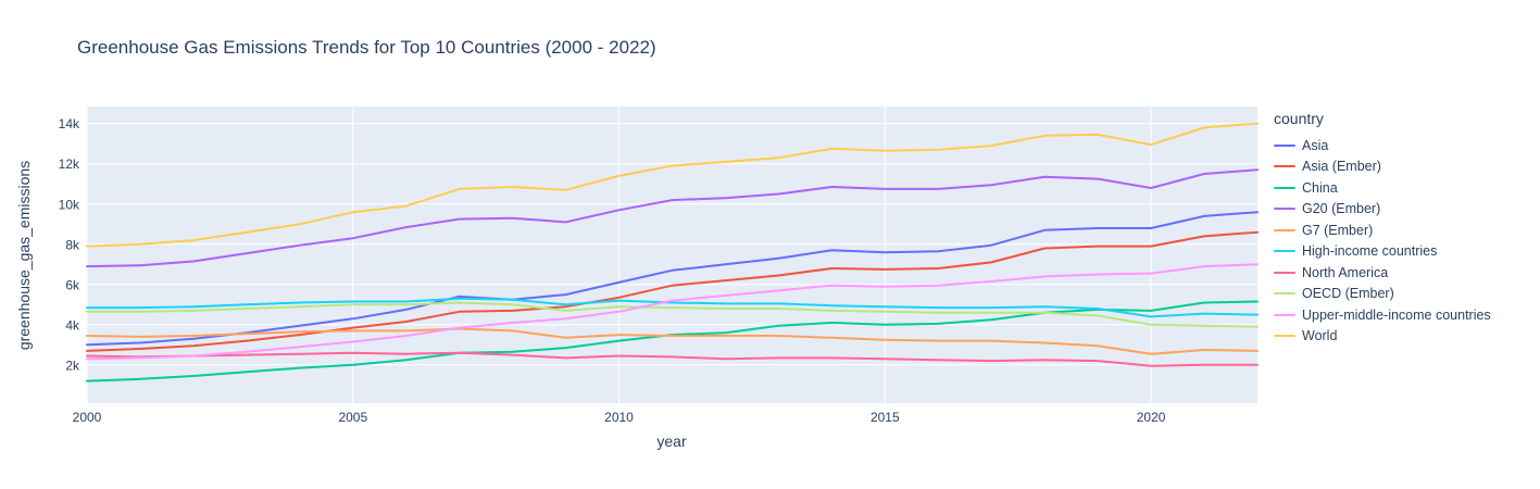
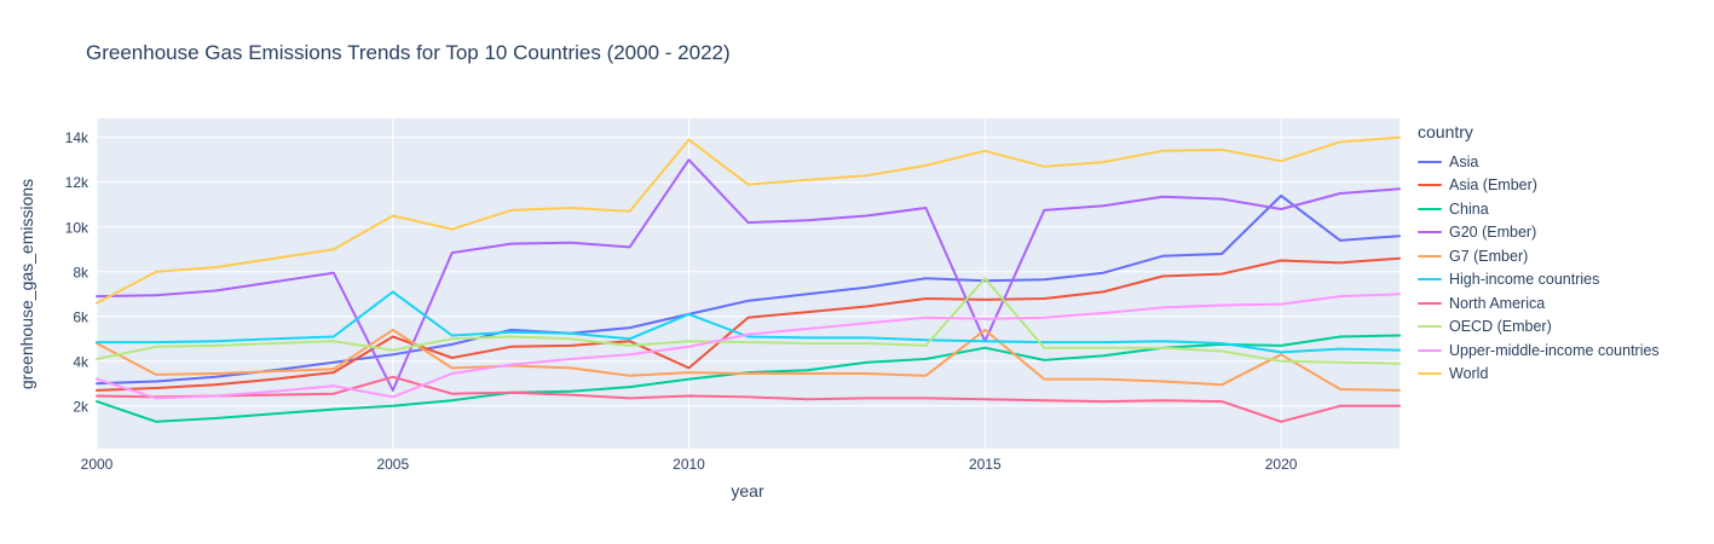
China/2000: 1.2k -> 2.2k
G7 (Ember)/2000: 3.4k -> 4.8k
OECD (Ember)/2000: 4.6k -> 4.1k
Upper-middle-income countries/2000: 2.3k -> 3.2k
World/2000: 7.9k -> 6.6k
Asia (Ember)/2005: 3.8k -> 5.1k
G20 (Ember)/2005: 8.3k -> 2.7k
G7 (Ember)/2005: 3.7k -> 5.4k
High-income countries/2005: 5.2k -> 7.1k
North America/2005: 2.6k -> 3.3k
OECD (Ember)/2005: 5.0k -> 4.5k
Upper-middle-income countries/2005: 3.2k -> 2.4k
World/2005: 9.6k -> 10.5k
Asia (Ember)/2010: 5.4k -> 3.7k
G20 (Ember)/2010: 9.7k -> 13.0k
High-income countries/2010: 5.2k -> 6.1k
World/2010: 11.4k -> 13.9k
China/2015: 4.0k -> 4.6k
G20 (Ember)/2015: 10.8k -> 4.9k
G7 (Ember)/2015: 3.2k -> 5.4k
OECD (Ember)/2015: 4.6k -> 7.7k
World/2015: 12.6k -> 13.4k
Asia/2020: 8.8k -> 11.4k
Asia (Ember)/2020: 7.9k -> 8.5k
G7 (Ember)/2020: 2.6k -> 4.3k
North America/2020: 2.0k -> 1.3k
